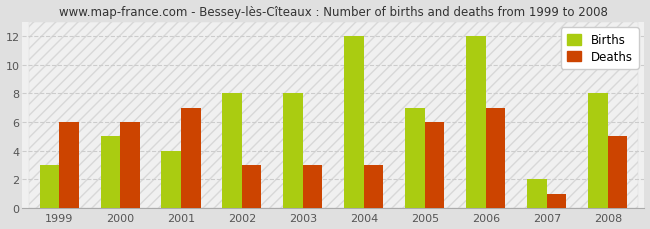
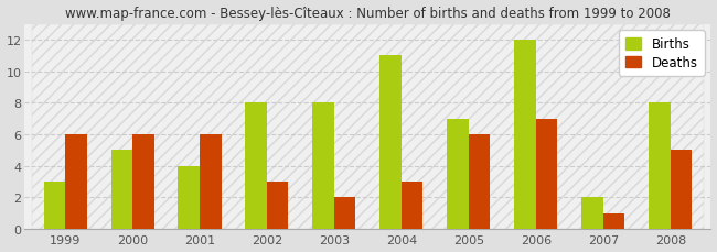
Deaths/2001: 7 -> 6
Deaths/2003: 3 -> 2
Births/2004: 12 -> 11
